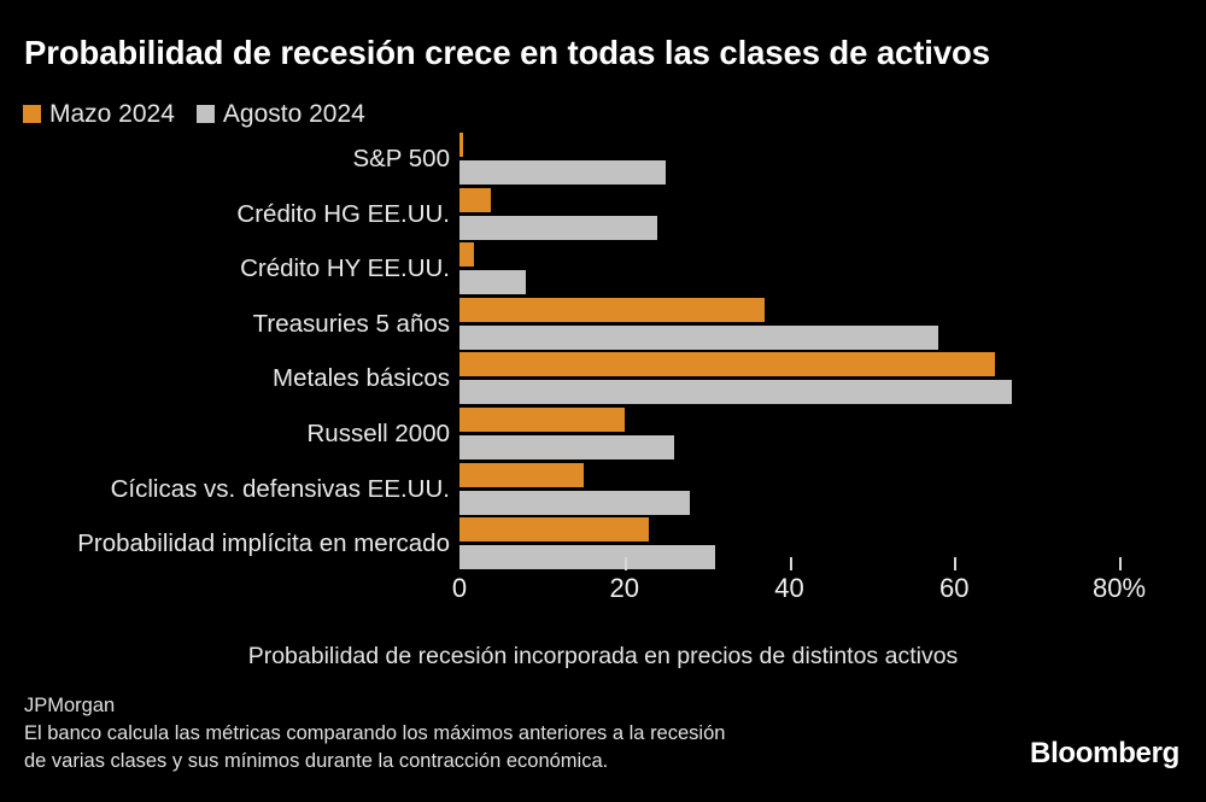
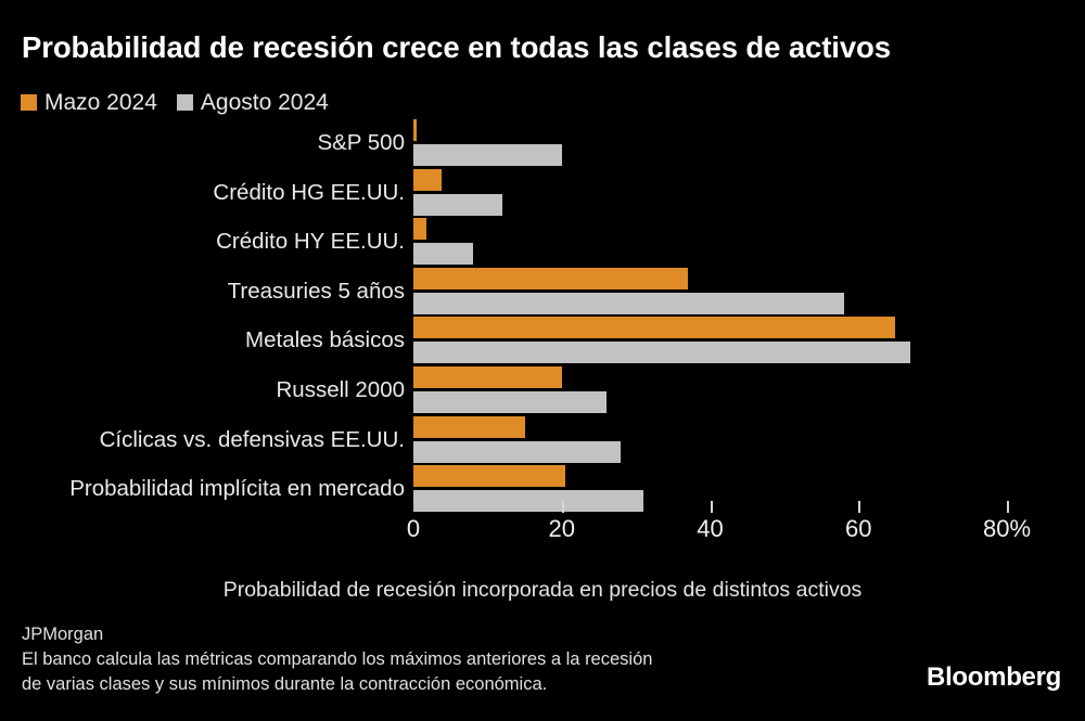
Agosto 2024/S&P 500: 25% -> 20%
Agosto 2024/Crédito HG EE.UU.: 24% -> 12%
Mazo 2024/Probabilidad implícita en mercado: 23% -> 20%
